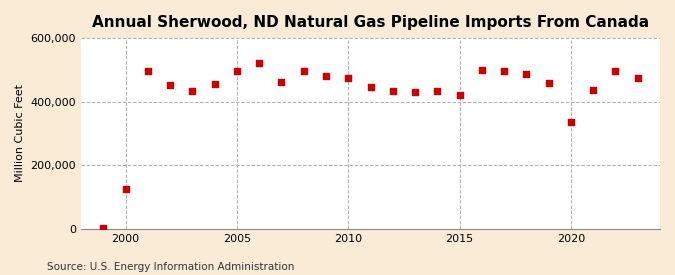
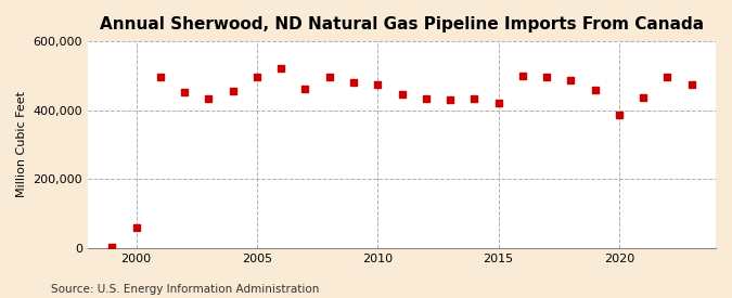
2000: 125,000 -> 60,000
2020: 335,000 -> 385,000
